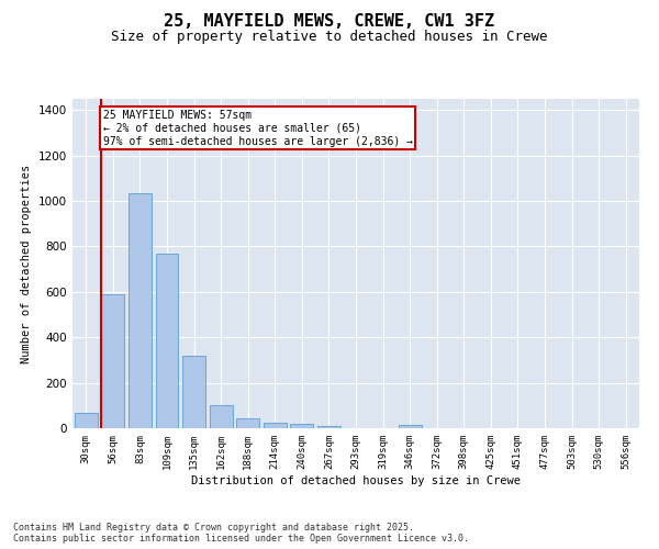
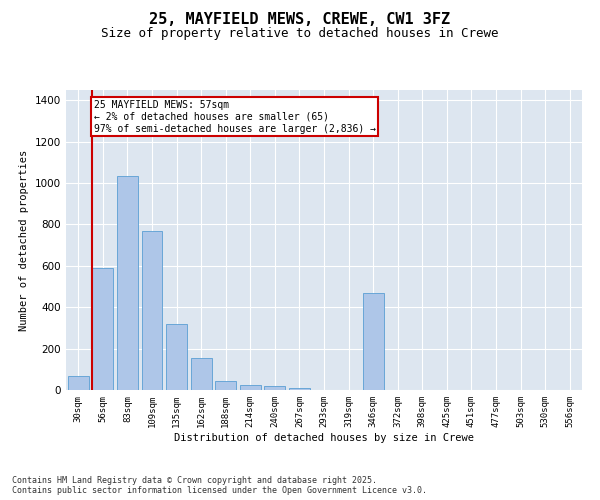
162sqm: 100 -> 155
346sqm: 15 -> 470
